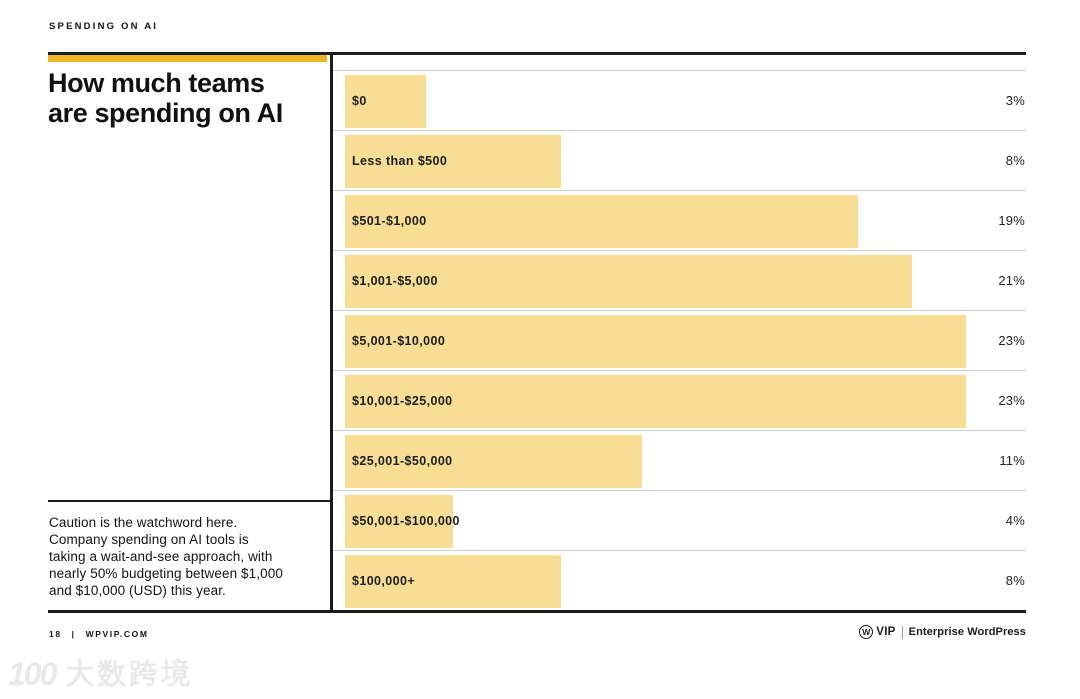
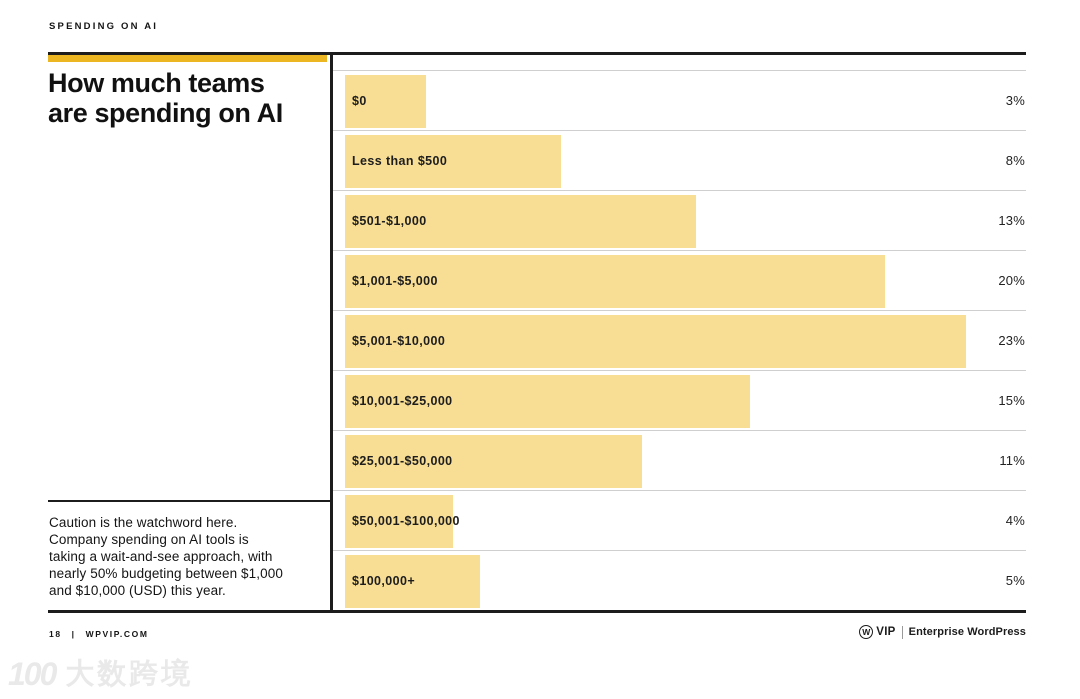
$501-$1,000: 19% -> 13%
$1,001-$5,000: 21% -> 20%
$10,001-$25,000: 23% -> 15%
$100,000+: 8% -> 5%
